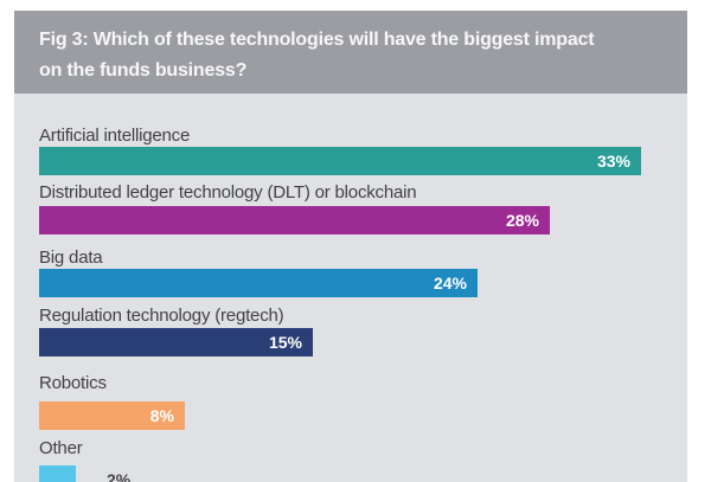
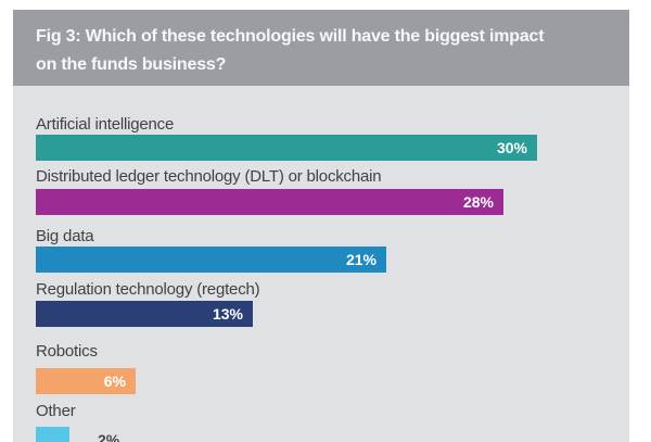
Artificial intelligence: 33% -> 30%
Big data: 24% -> 21%
Regulation technology (regtech): 15% -> 13%
Robotics: 8% -> 6%
